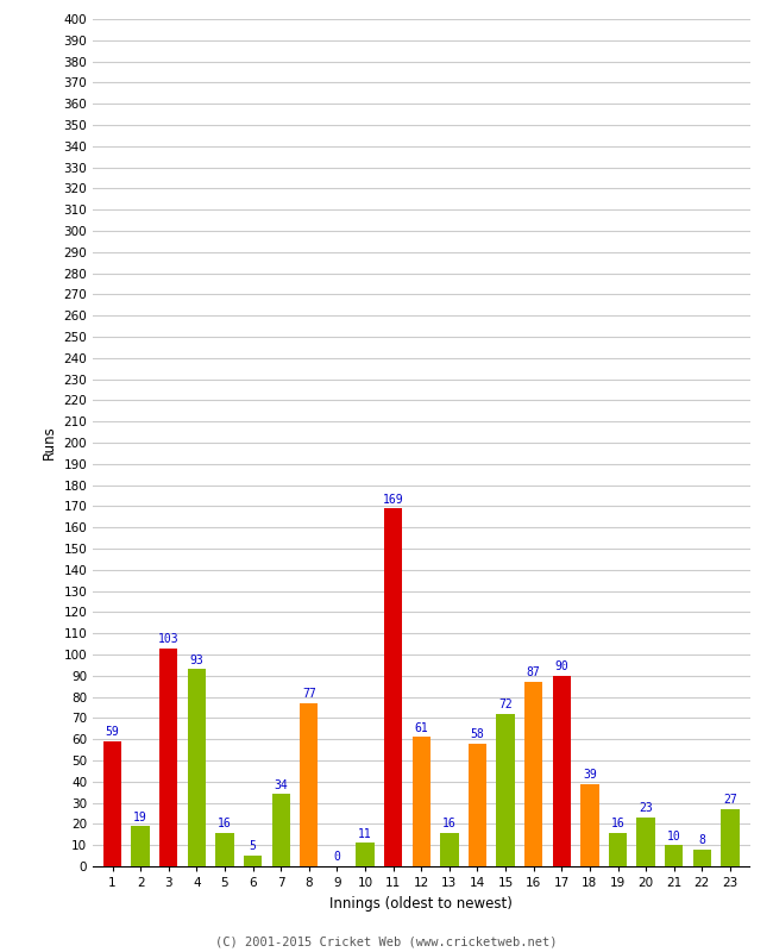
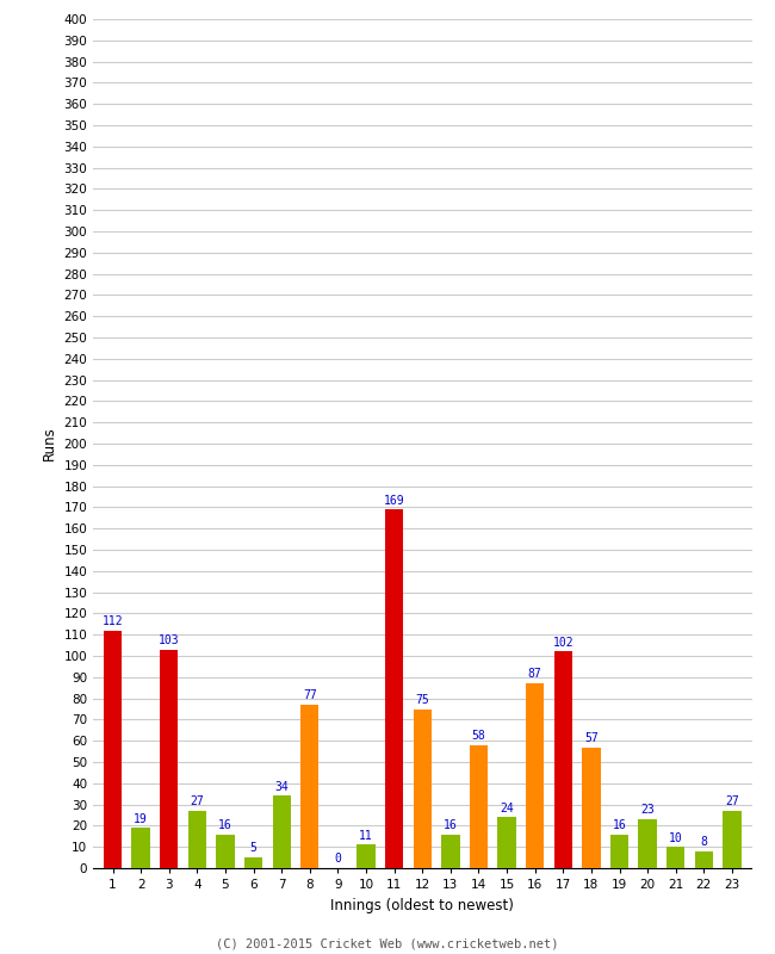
1: 59 -> 112
4: 93 -> 27
12: 61 -> 75
15: 72 -> 24
17: 90 -> 102
18: 39 -> 57
